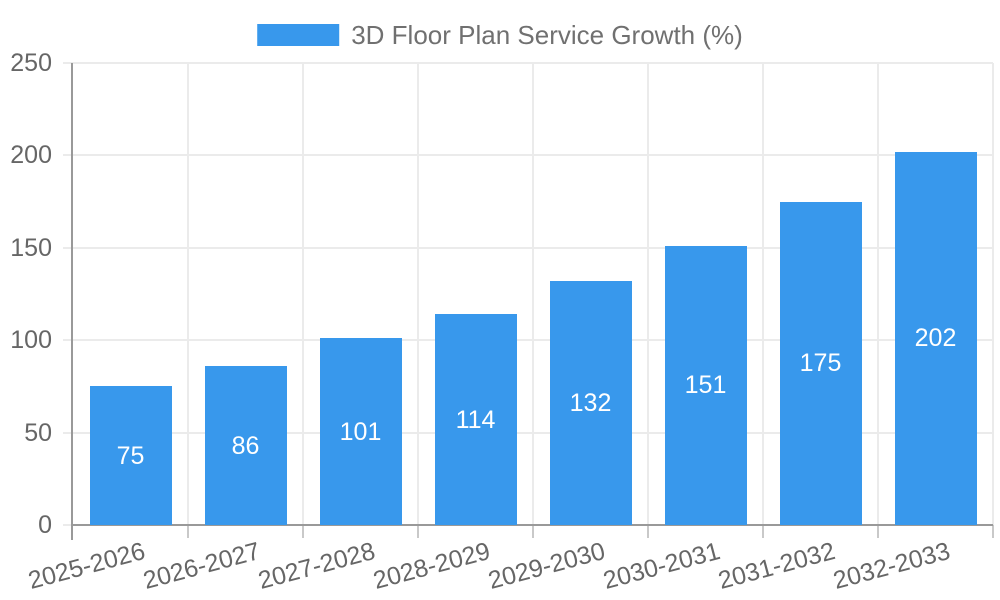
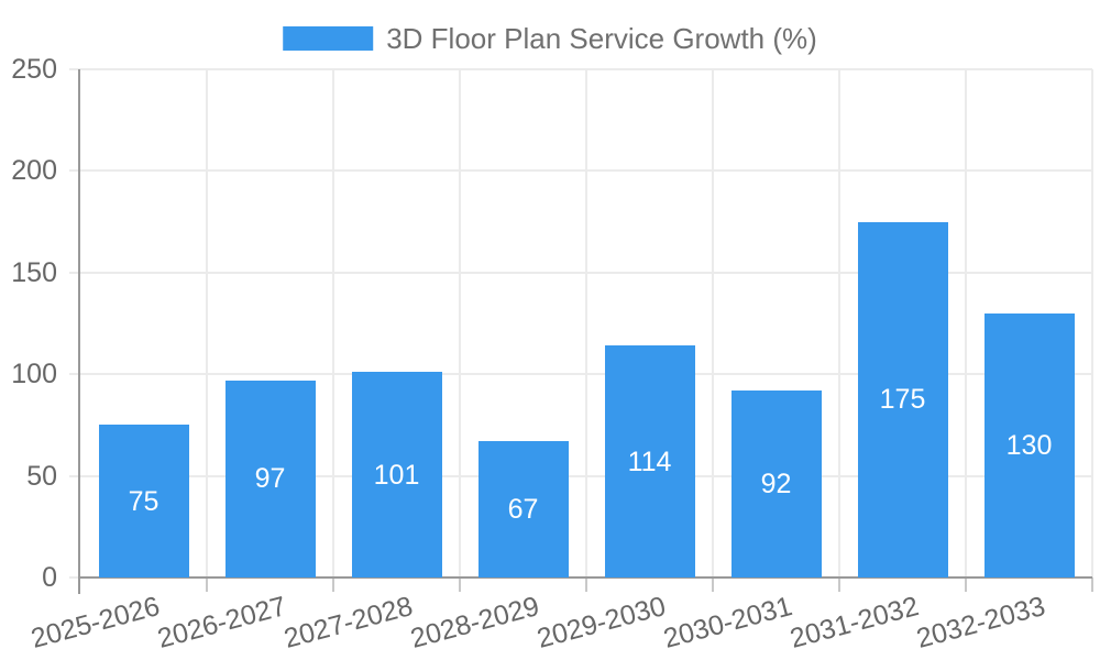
2026-2027: 86 -> 97
2028-2029: 114 -> 67
2029-2030: 132 -> 114
2030-2031: 151 -> 92
2032-2033: 202 -> 130
